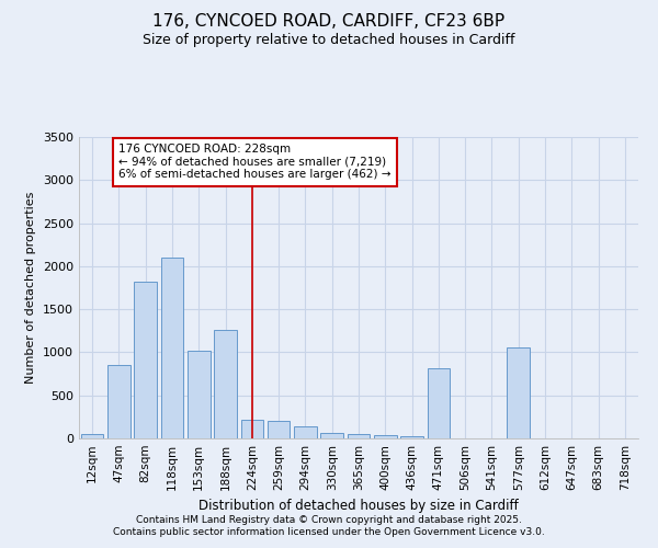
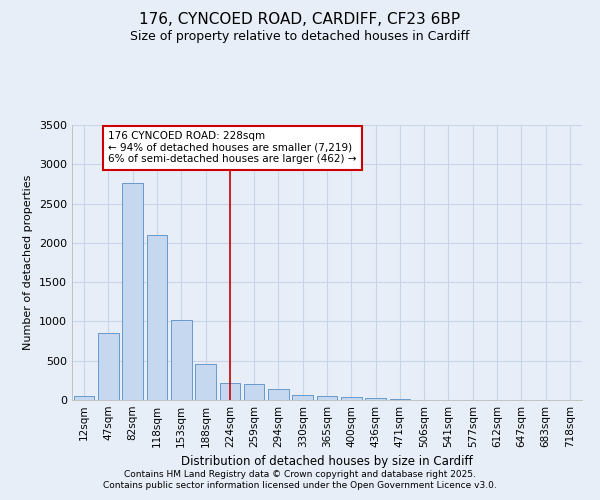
82sqm: 1820 -> 2760
188sqm: 1260 -> 460
471sqm: 820 -> 20
577sqm: 1060 -> 0
